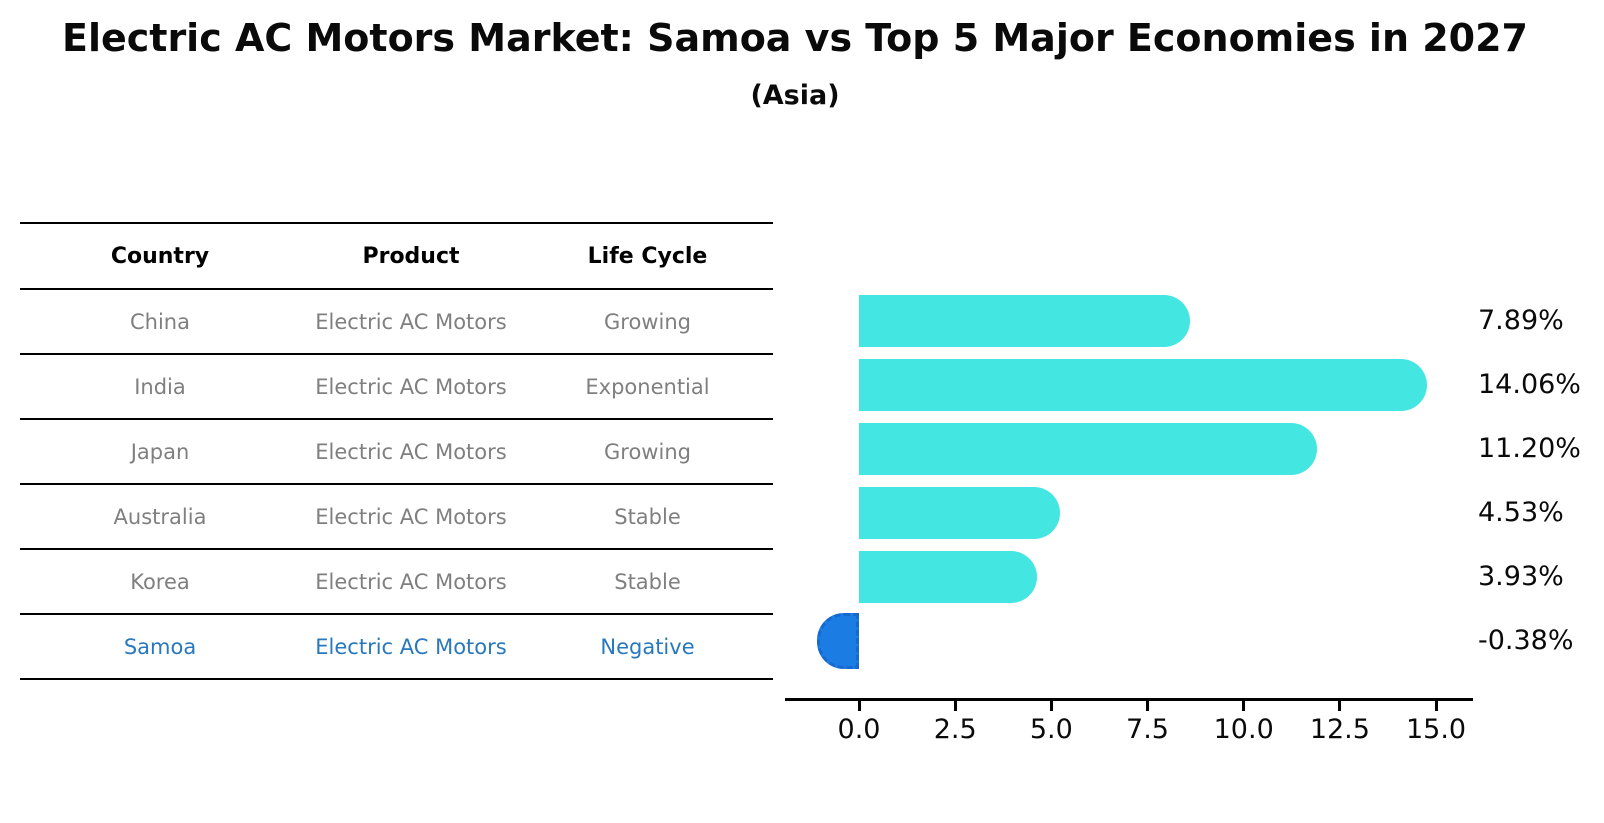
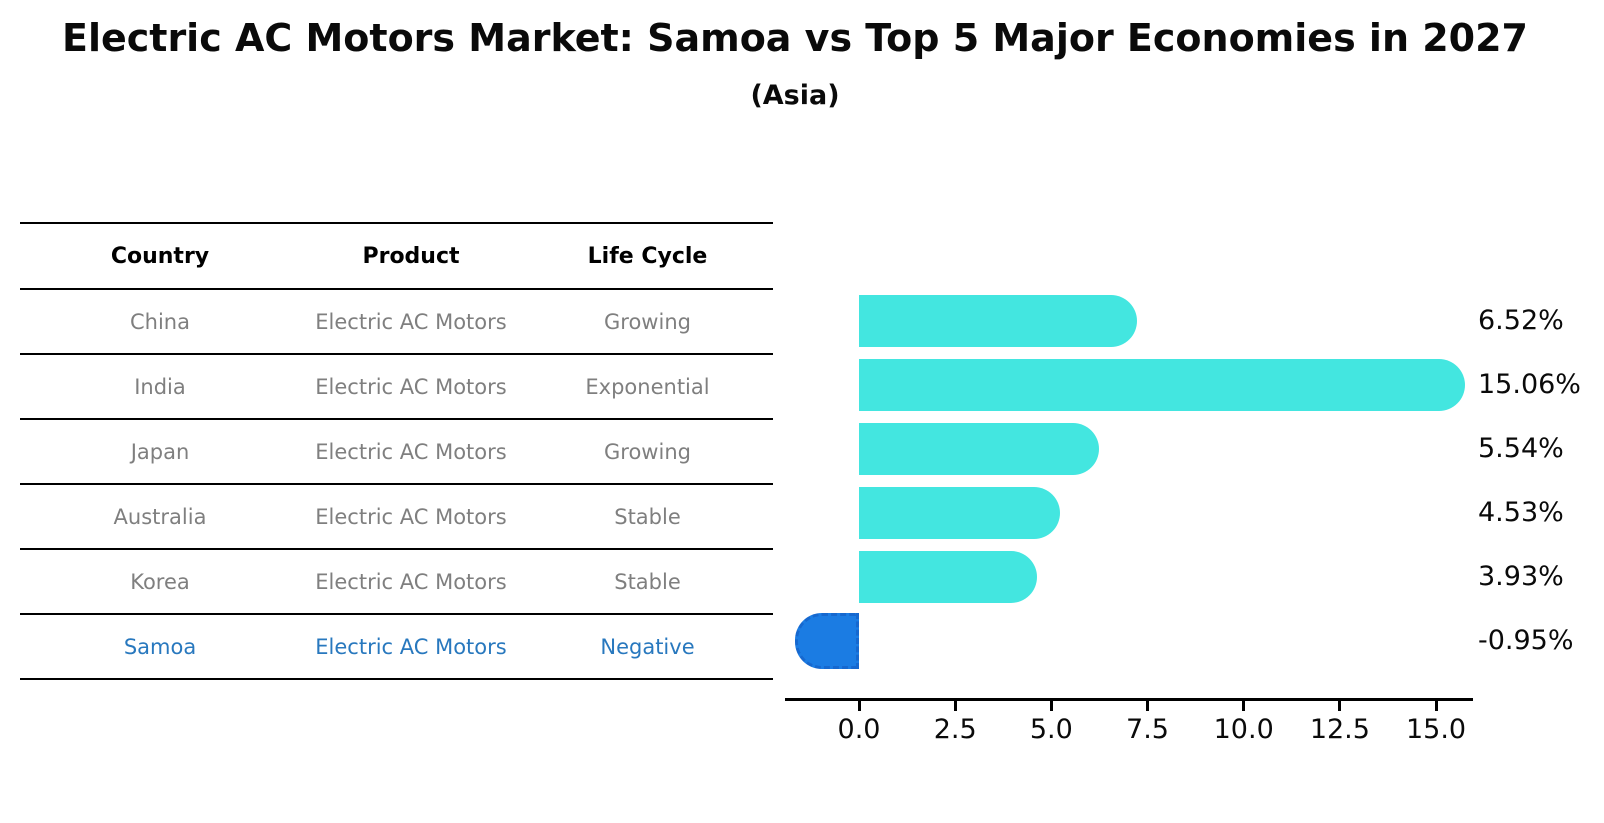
China: 7.89% -> 6.52%
India: 14.06% -> 15.06%
Japan: 11.20% -> 5.54%
Samoa: -0.38% -> -0.95%
